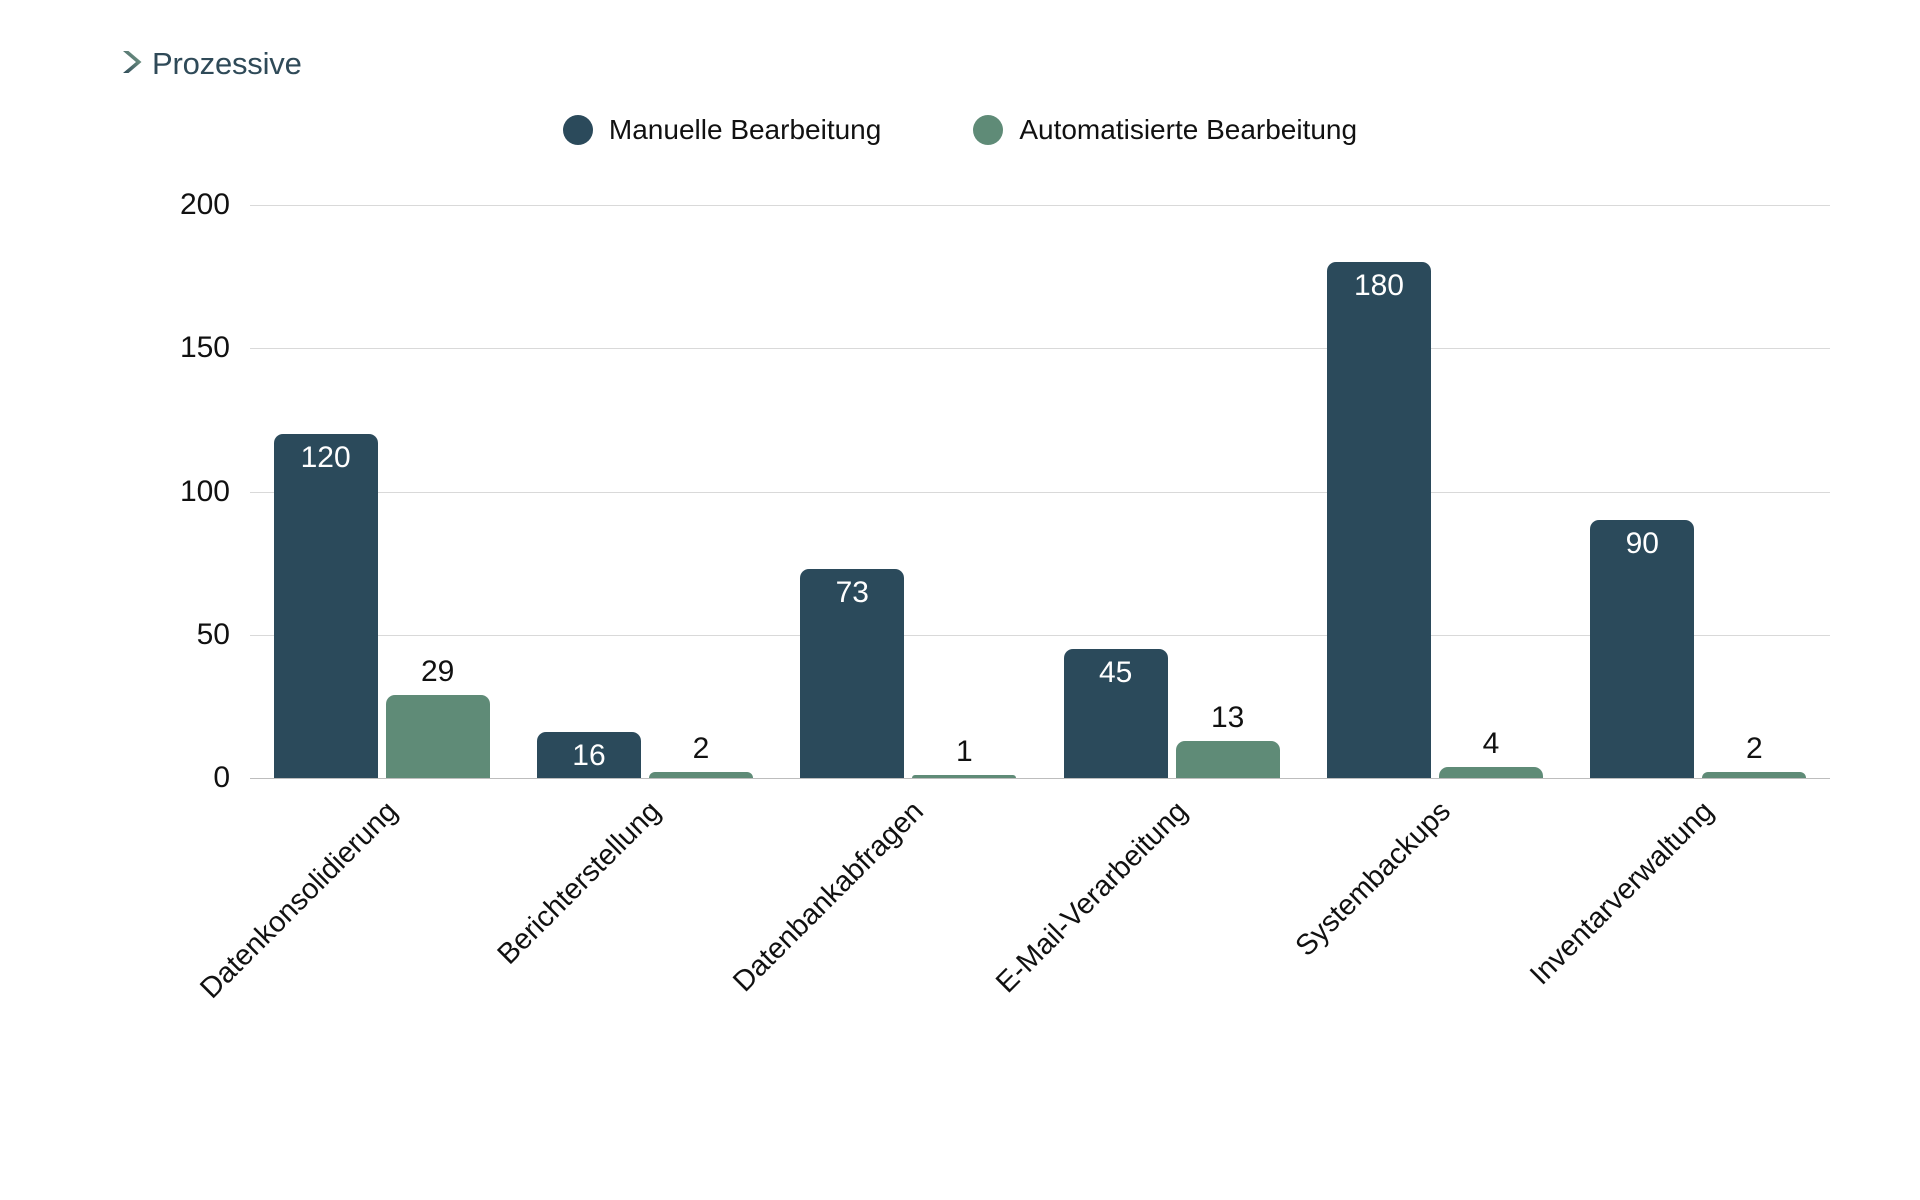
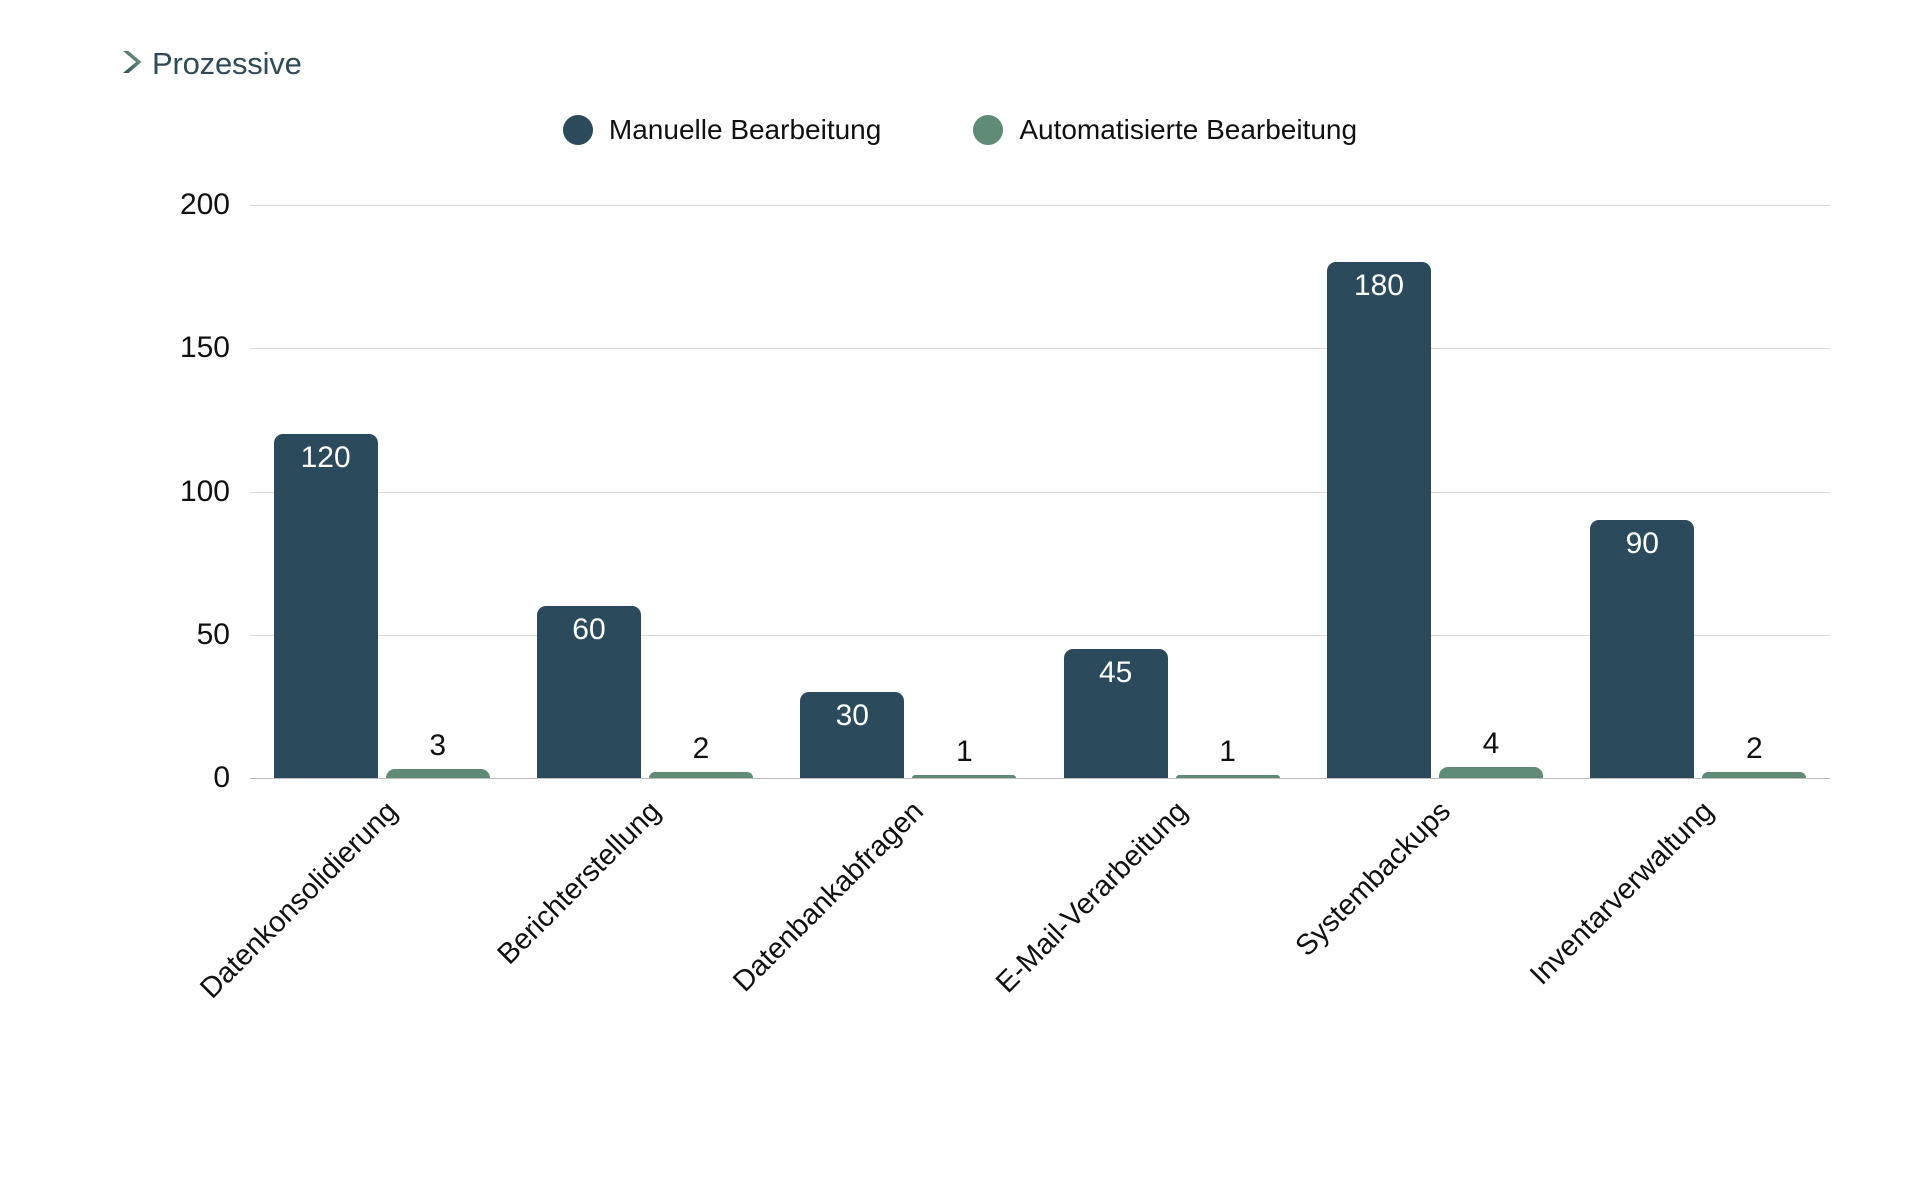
Automatisierte Bearbeitung/Datenkonsolidierung: 29 -> 3
Manuelle Bearbeitung/Berichterstellung: 16 -> 60
Manuelle Bearbeitung/Datenbankabfragen: 73 -> 30
Automatisierte Bearbeitung/E-Mail-Verarbeitung: 13 -> 1
